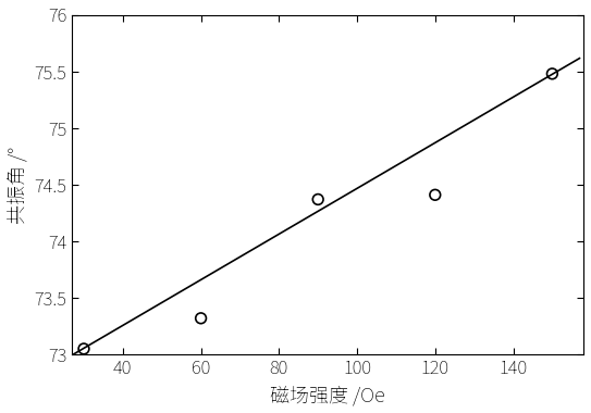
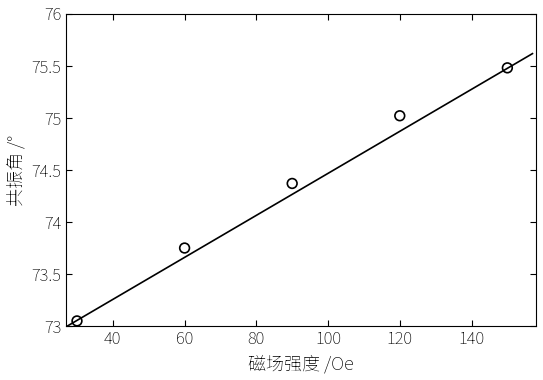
60: 73.32 -> 73.75
120: 74.41 -> 75.02
